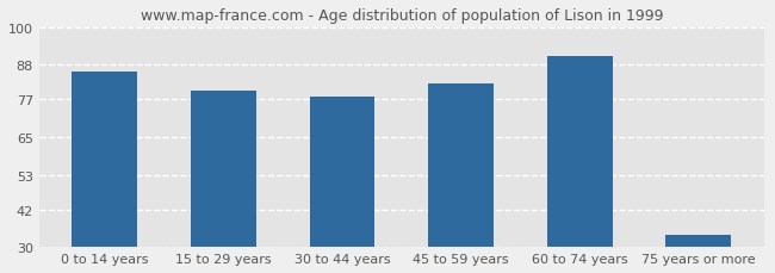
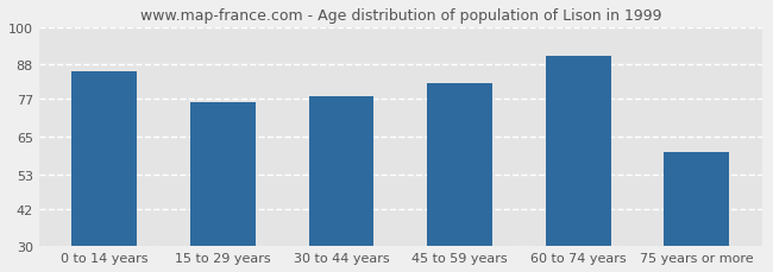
15 to 29 years: 80 -> 76
75 years or more: 34 -> 60
